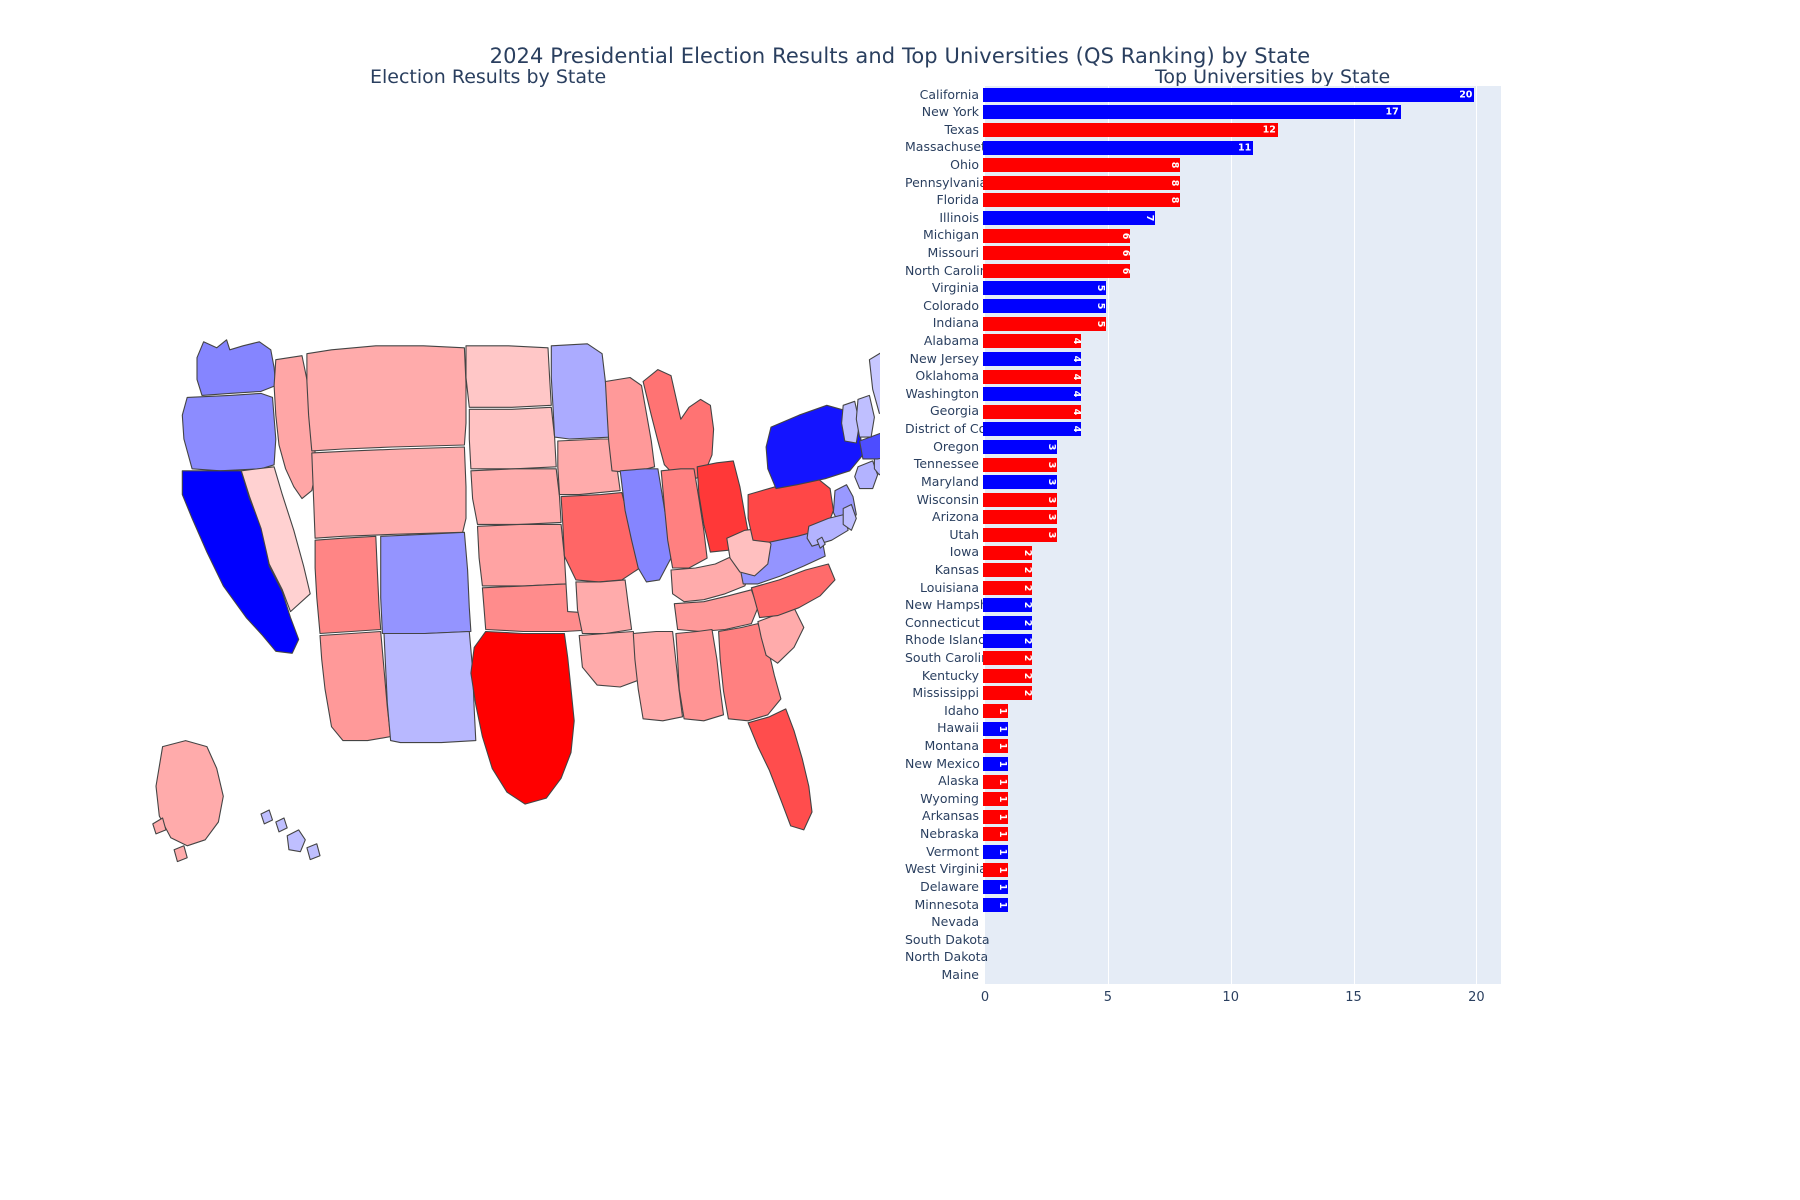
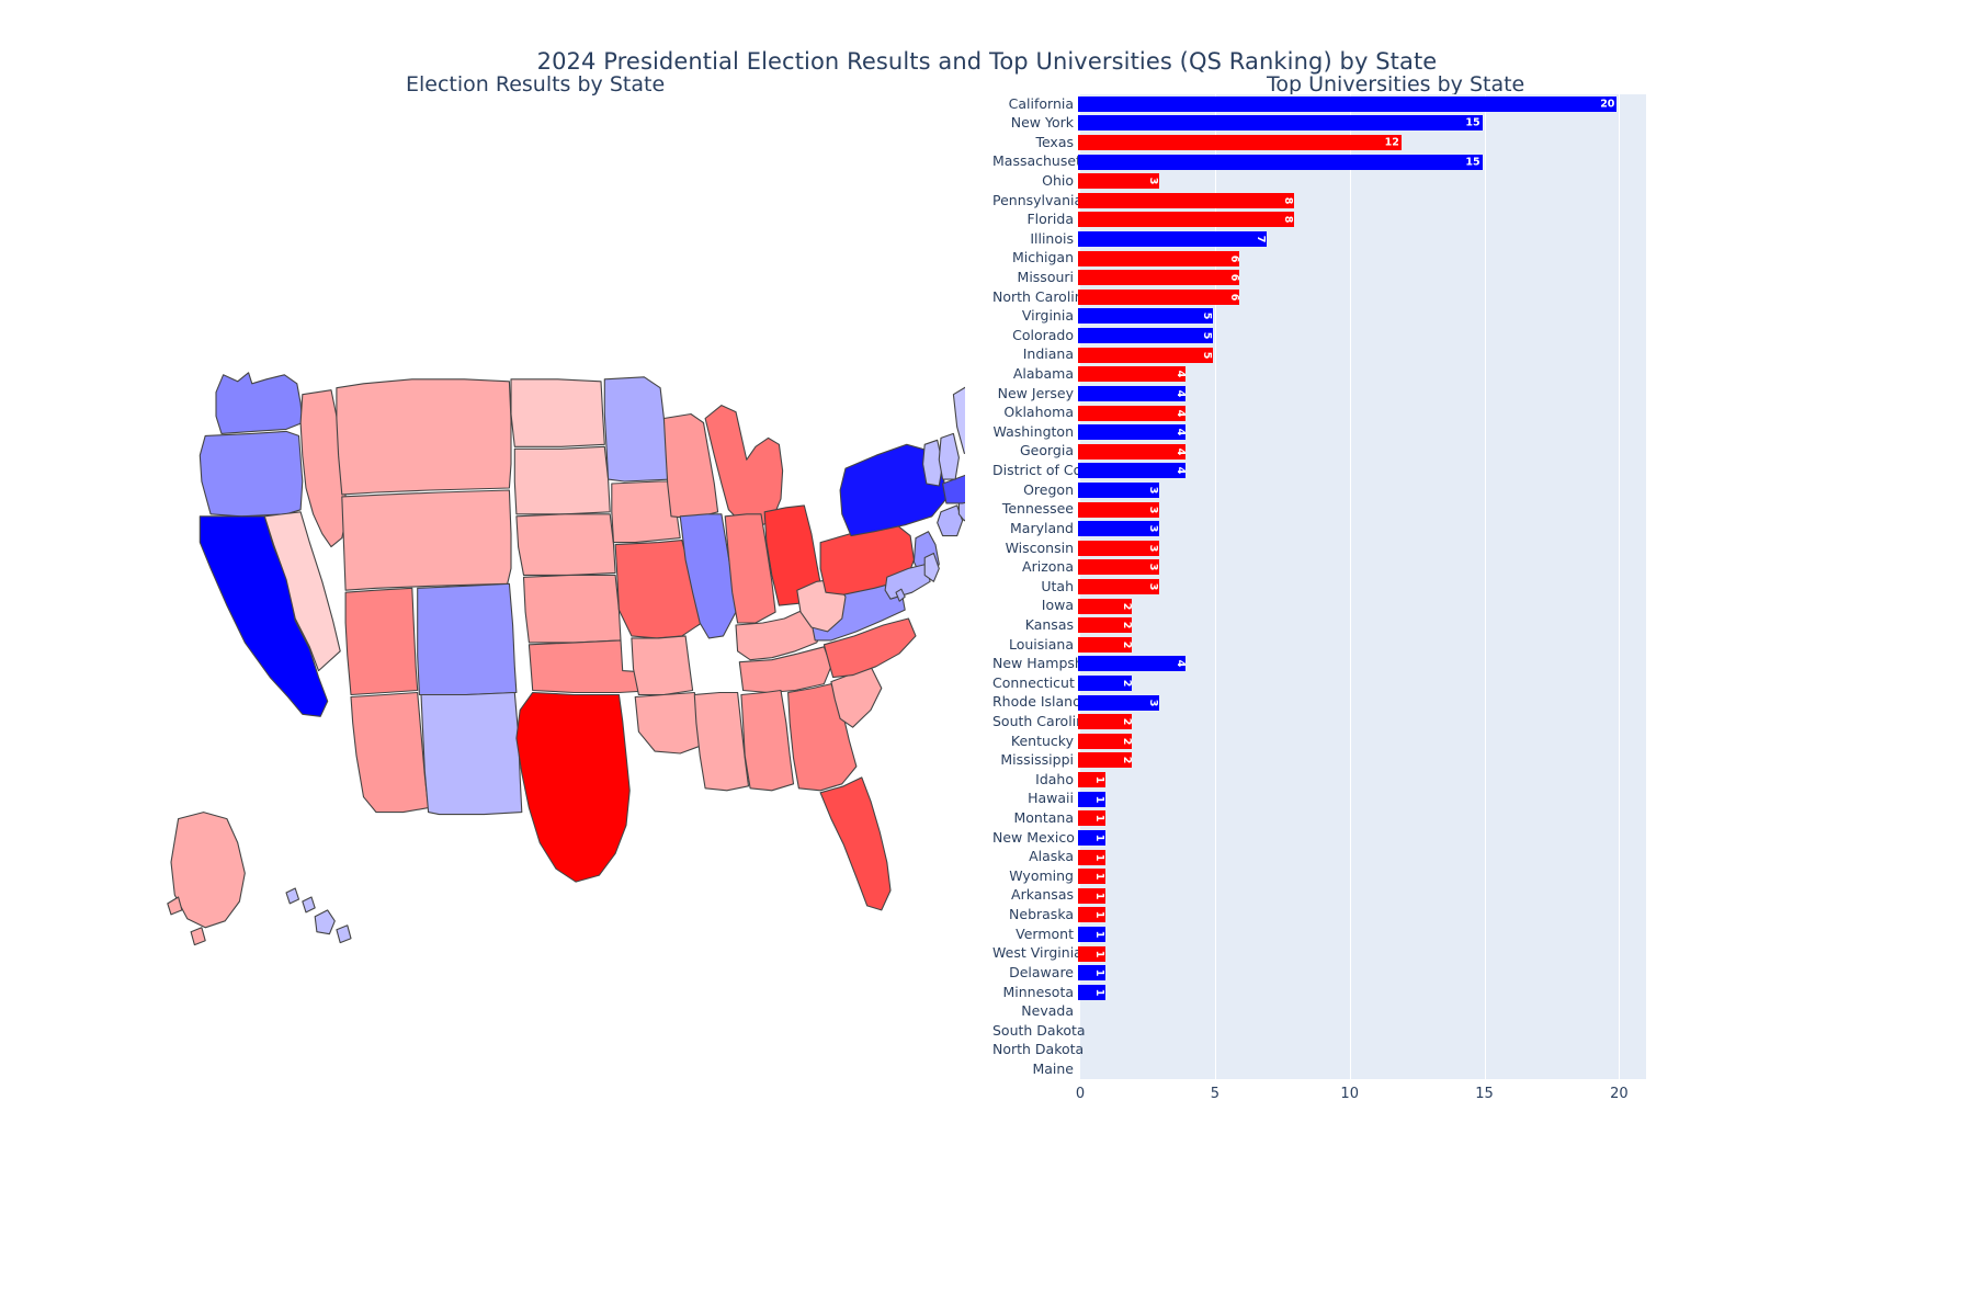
New York: 17 -> 15
Massachusetts: 11 -> 15
Ohio: 8 -> 3
New Hampshire: 2 -> 4
Rhode Island: 2 -> 3
